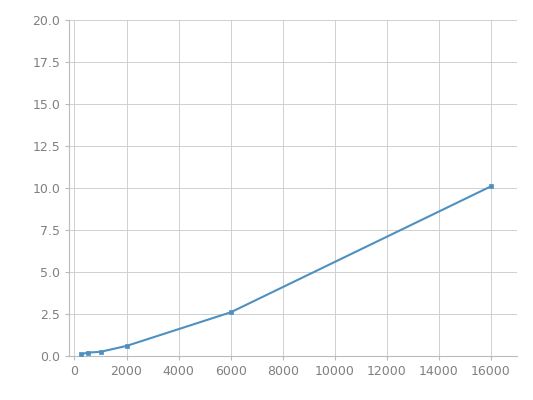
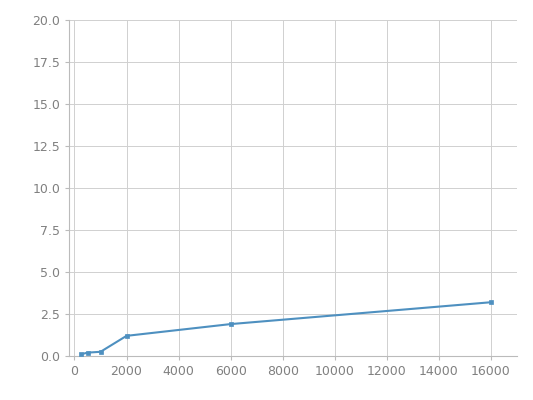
2000: 0.6 -> 1.2
6000: 2.6 -> 1.9
16000: 10.1 -> 3.2
